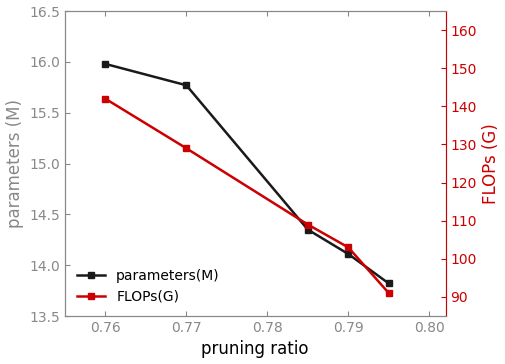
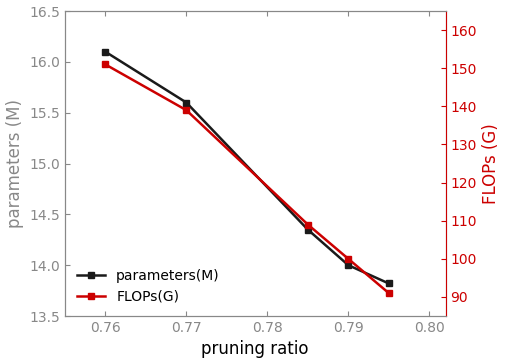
parameters(M)/0.76: 15.98 -> 16.10
FLOPs(G)/0.76: 142 -> 151
parameters(M)/0.77: 15.77 -> 15.60
FLOPs(G)/0.77: 129 -> 139
parameters(M)/0.79: 14.11 -> 14.00
FLOPs(G)/0.79: 103 -> 100
